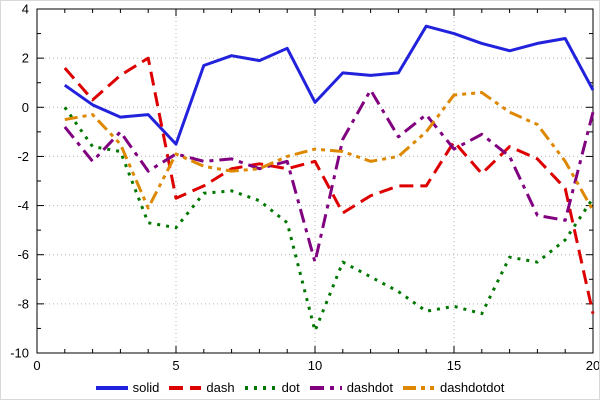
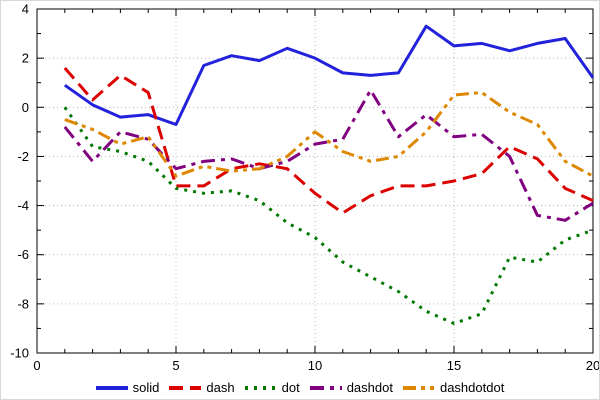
dashdotdot/2: -0.3 -> -0.9
dash/4: 2.0 -> 0.6
dot/4: -4.7 -> -2.2
dashdot/4: -2.6 -> -1.3
dashdotdot/4: -4.1 -> -1.2
solid/5: -1.5 -> -0.7
dash/5: -3.7 -> -3.2
dot/5: -4.9 -> -3.3
dashdot/5: -1.9 -> -2.5
dashdotdot/5: -1.9 -> -2.8
solid/10: 0.2 -> 2.0
dash/10: -2.2 -> -3.5
dot/10: -9.1 -> -5.3
dashdot/10: -6.3 -> -1.5
dashdotdot/10: -1.7 -> -1.0
solid/15: 3.0 -> 2.5
dash/15: -1.4 -> -3.0
dot/15: -8.1 -> -8.8
dashdot/15: -1.7 -> -1.2
solid/20: 0.7 -> 1.2
dash/20: -8.4 -> -3.8
dot/20: -3.7 -> -5.0
dashdot/20: -0.2 -> -3.9
dashdotdot/20: -4.2 -> -2.8
